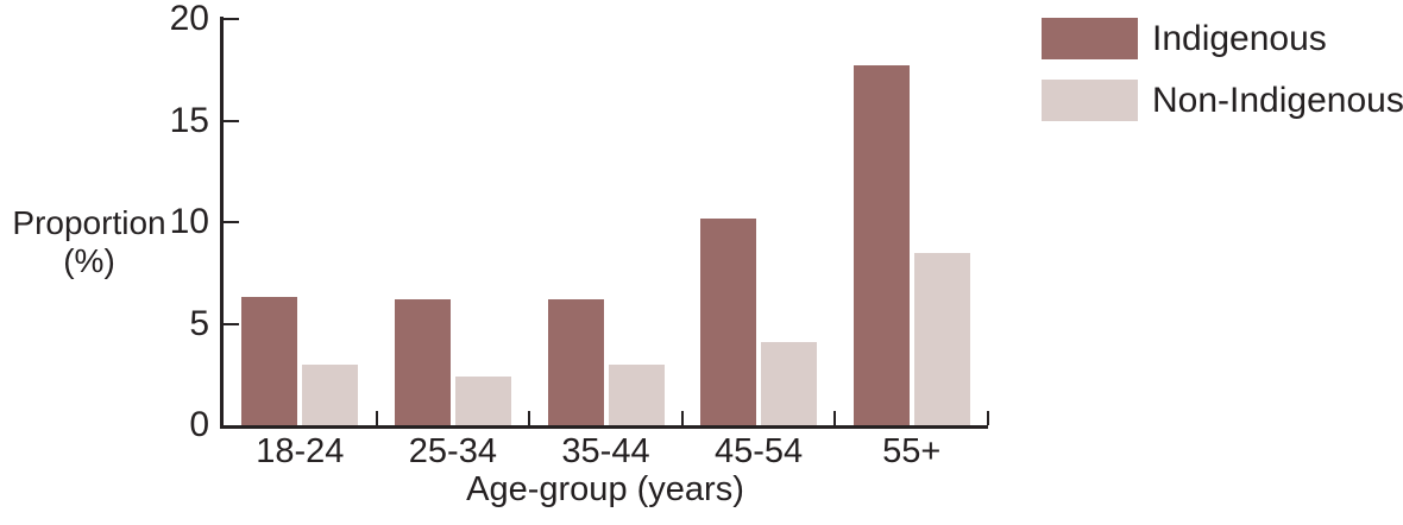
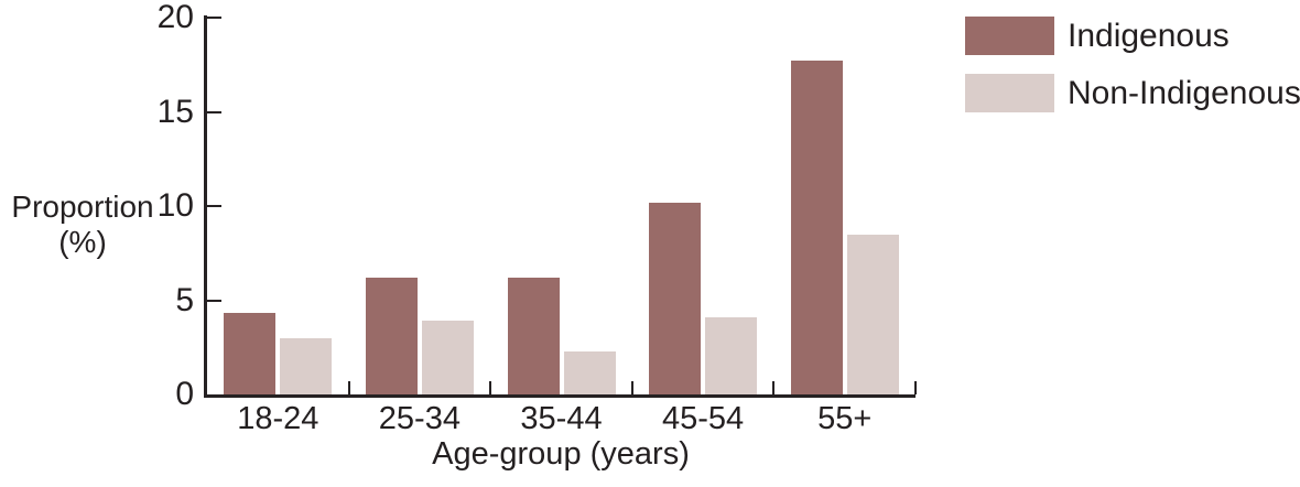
Indigenous/18-24: 6.3 -> 4.3
Non-Indigenous/25-34: 2.4 -> 3.9
Non-Indigenous/35-44: 3.0 -> 2.3
